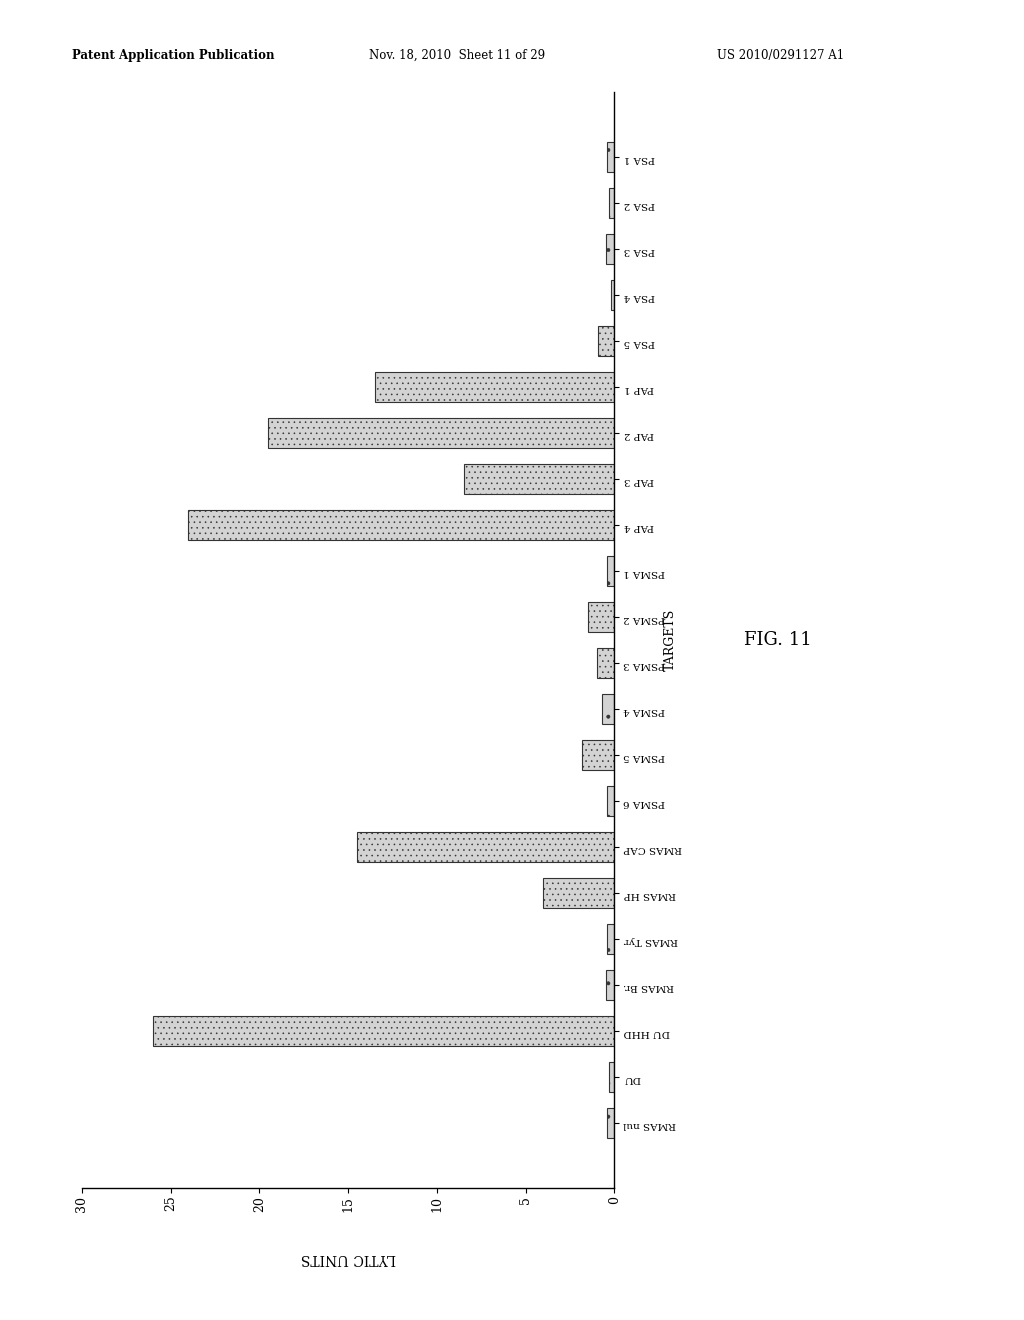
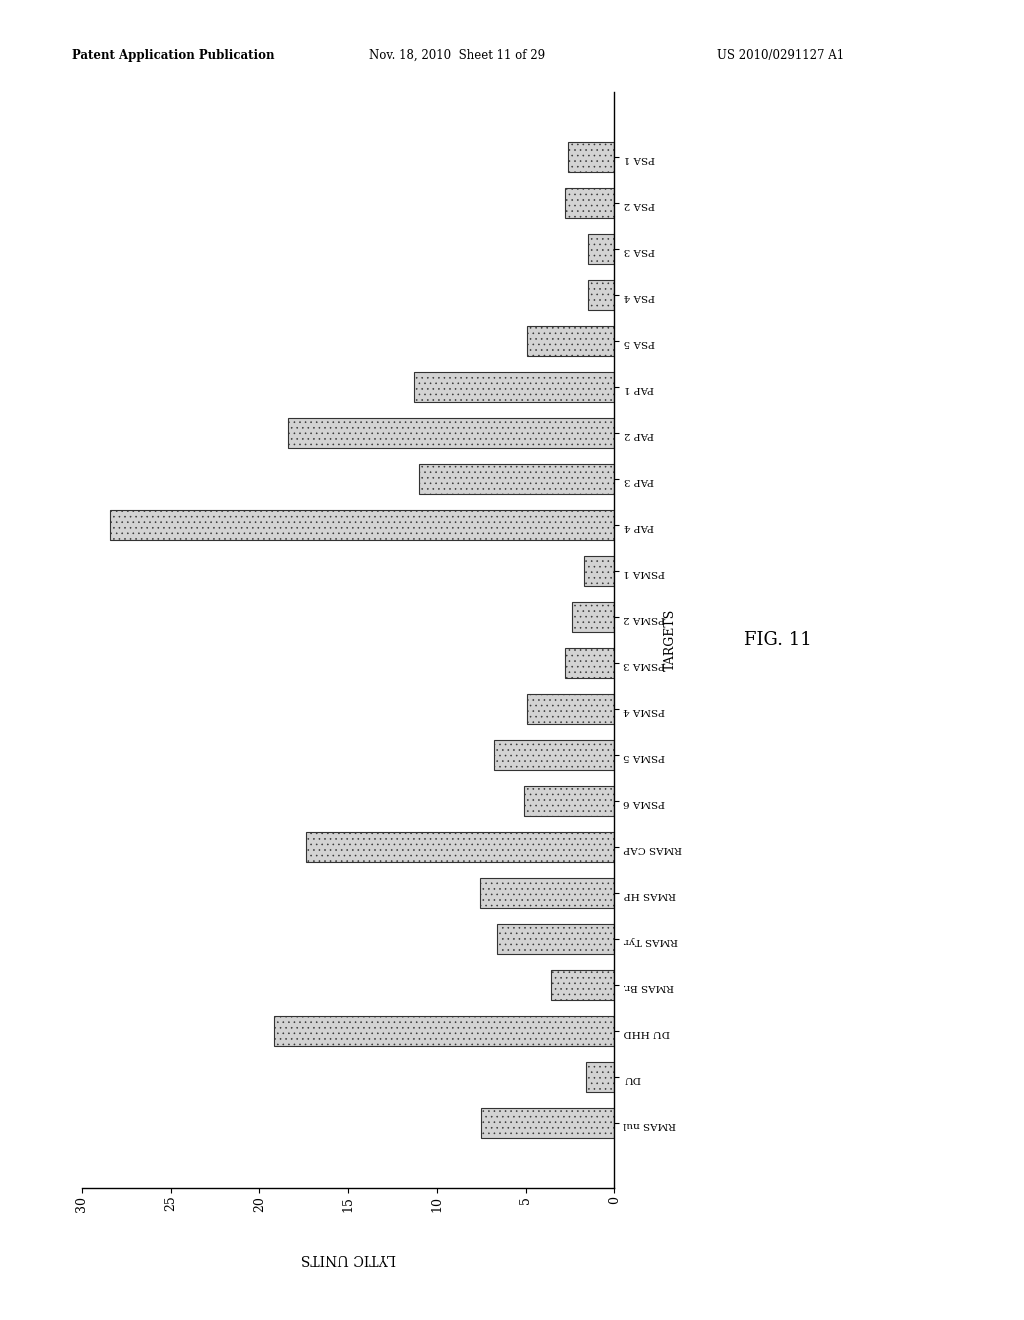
PSA 1: 0.4 -> 2.6
PSA 2: 0.3 -> 2.8
PSA 3: 0.5 -> 1.5
PSA 4: 0.2 -> 1.5
PSA 5: 0.9 -> 4.9
PAP 1: 13.5 -> 11.3
PAP 2: 19.5 -> 18.4
PAP 3: 8.5 -> 11.0
PAP 4: 24.0 -> 28.4
PSMA 1: 0.4 -> 1.7
PSMA 2: 1.5 -> 2.4
PSMA 3: 1.0 -> 2.8
PSMA 4: 0.7 -> 4.9
PSMA 5: 1.8 -> 6.8
PSMA 6: 0.4 -> 5.1
RMAS CAP: 14.5 -> 17.4
RMAS HP: 4.0 -> 7.6
RMAS Tyr: 0.4 -> 6.6
RMAS Br.: 0.5 -> 3.6
DU HHD: 26.0 -> 19.2
DU: 0.3 -> 1.6
RMAS nul: 0.4 -> 7.5
